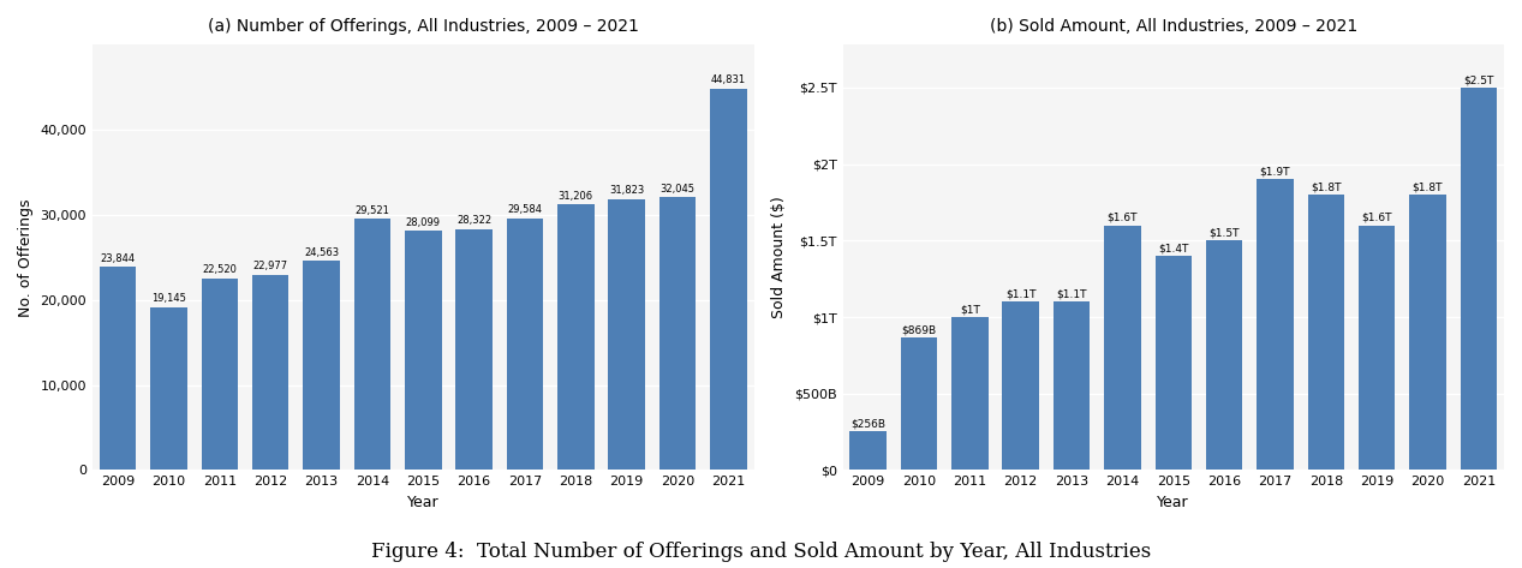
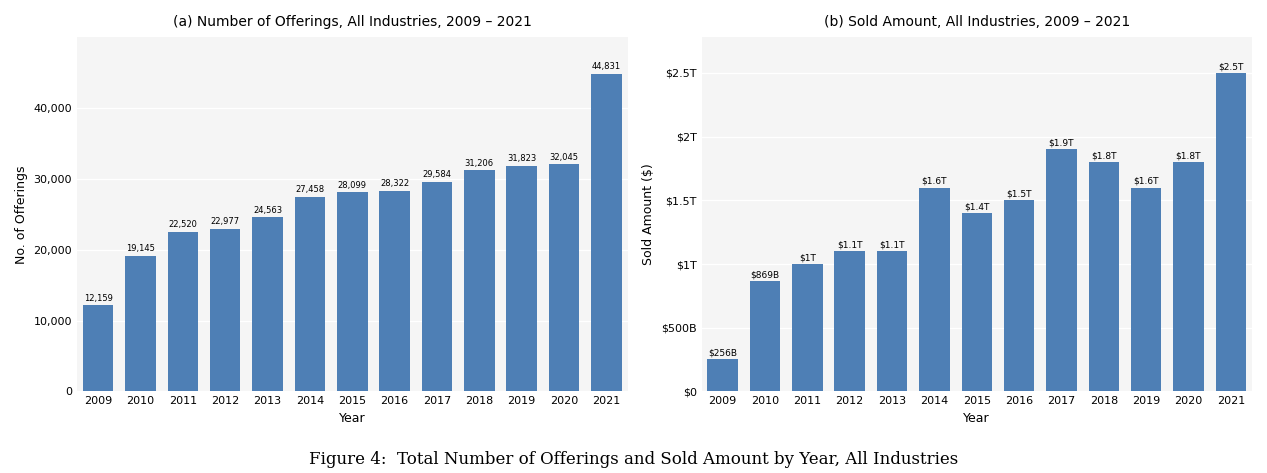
(a) Number of Offerings, All Industries, 2009 – 2021/2009: 23,844 -> 12,159
(a) Number of Offerings, All Industries, 2009 – 2021/2014: 29,521 -> 27,458
